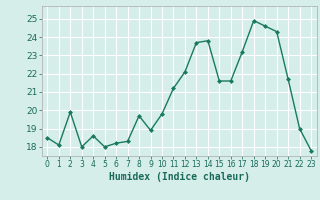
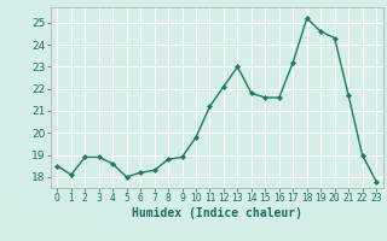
2: 19.9 -> 18.9
3: 18.0 -> 18.9
8: 19.7 -> 18.8
13: 23.7 -> 23.0
14: 23.8 -> 21.8
18: 24.9 -> 25.2
